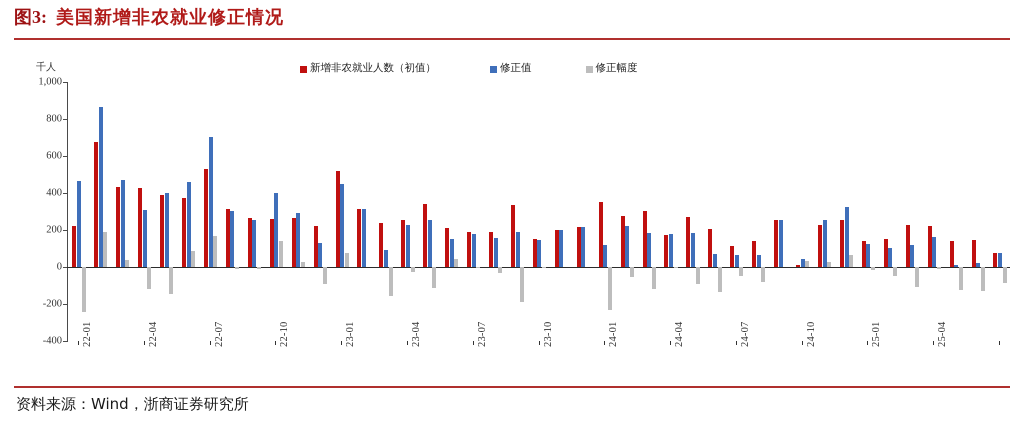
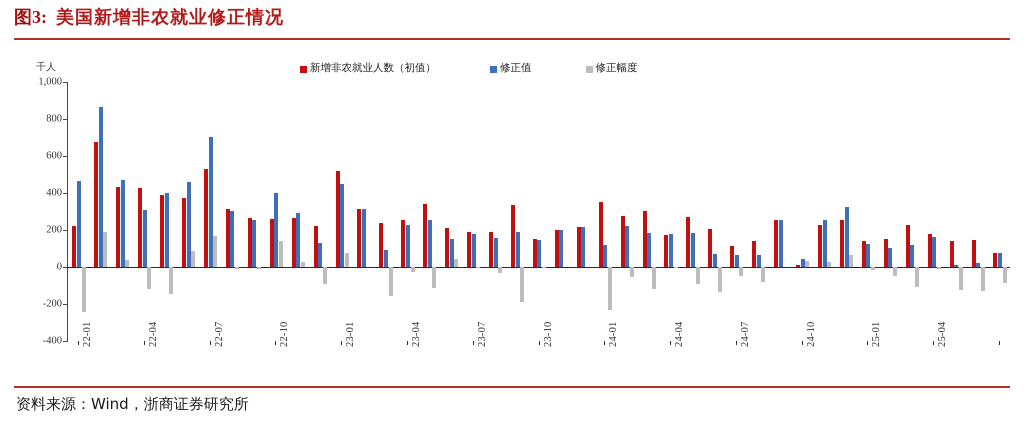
新增非农就业人数（初值）/25-04: 220 -> 180
